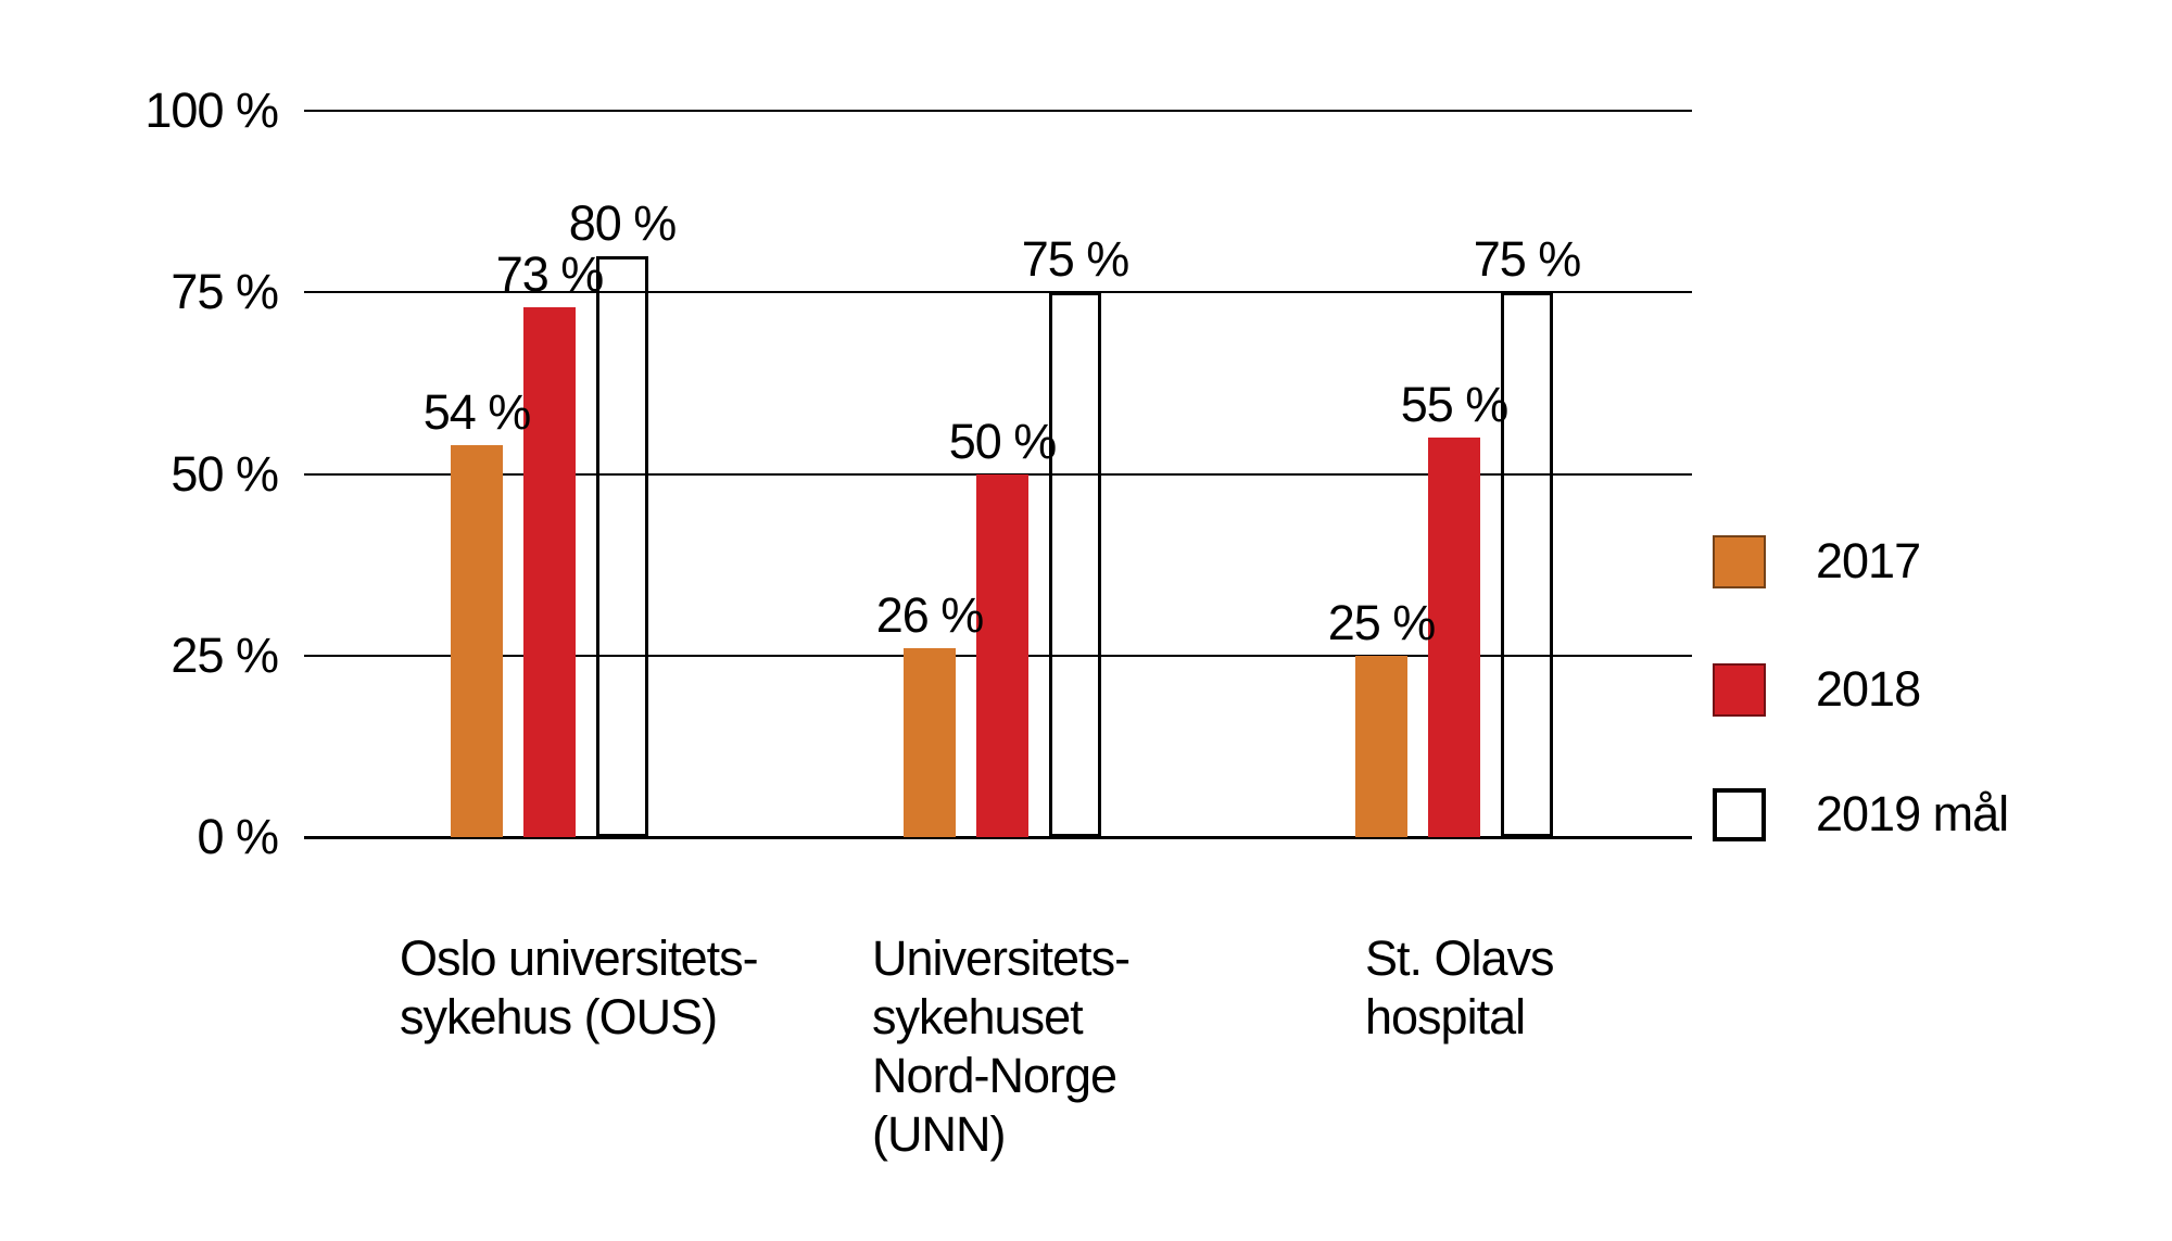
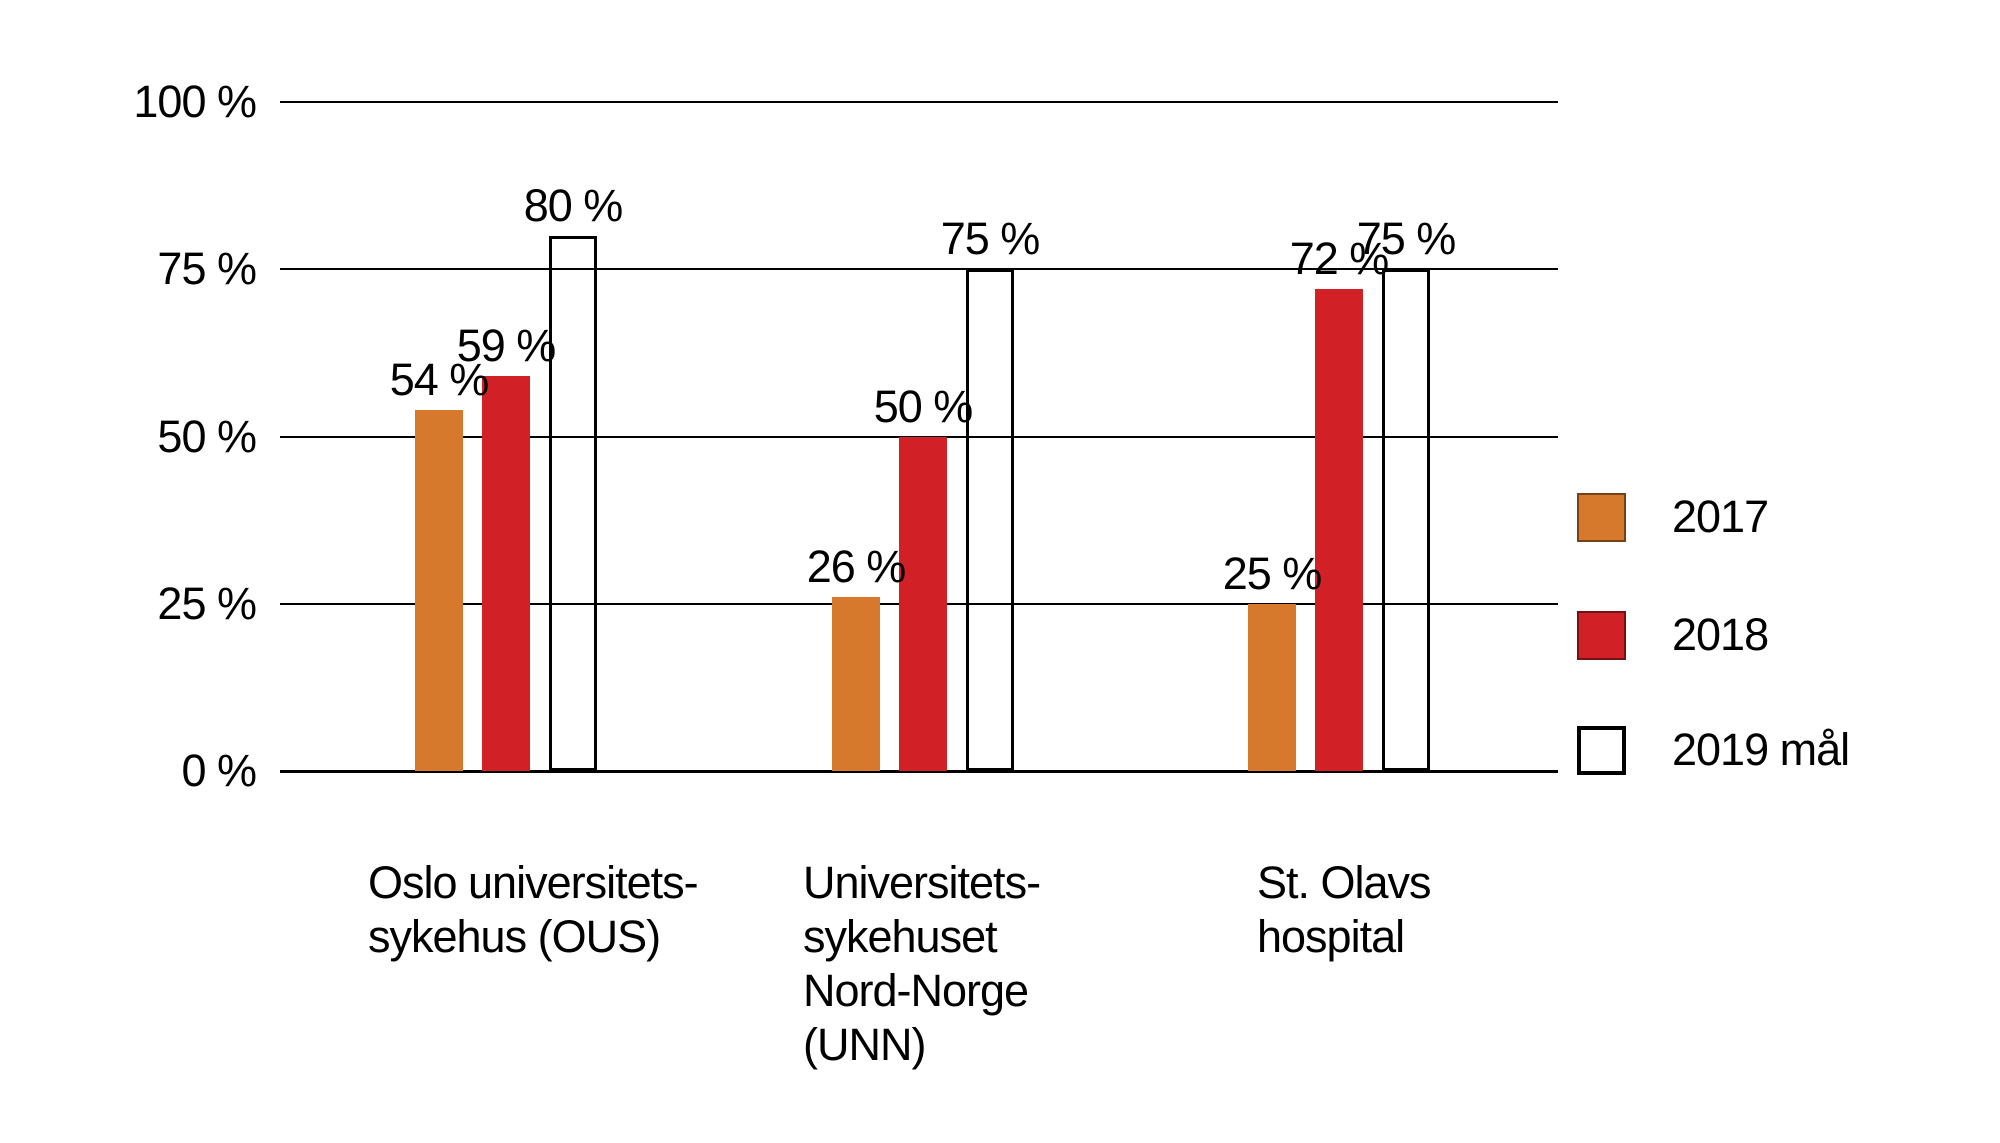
2018/Oslo universitets-sykehus (OUS): 73 -> 59
2018/St. Olavs hospital: 55 -> 72
